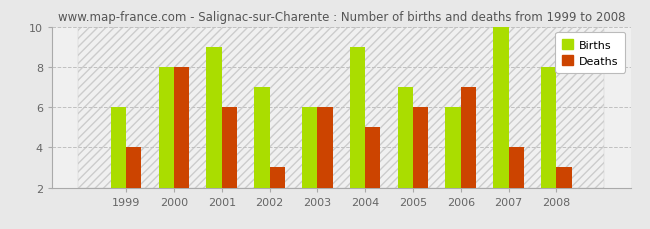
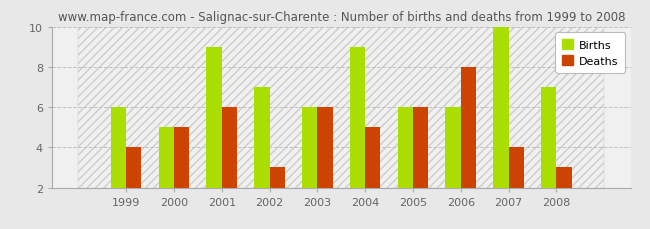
Births/2000: 8 -> 5
Deaths/2000: 8 -> 5
Births/2005: 7 -> 6
Deaths/2006: 7 -> 8
Births/2008: 8 -> 7
